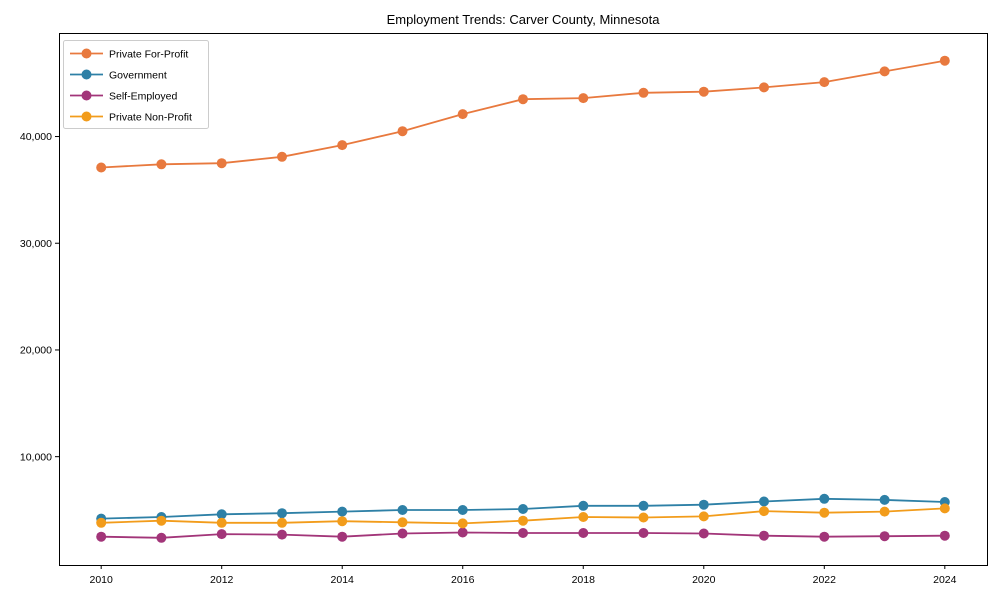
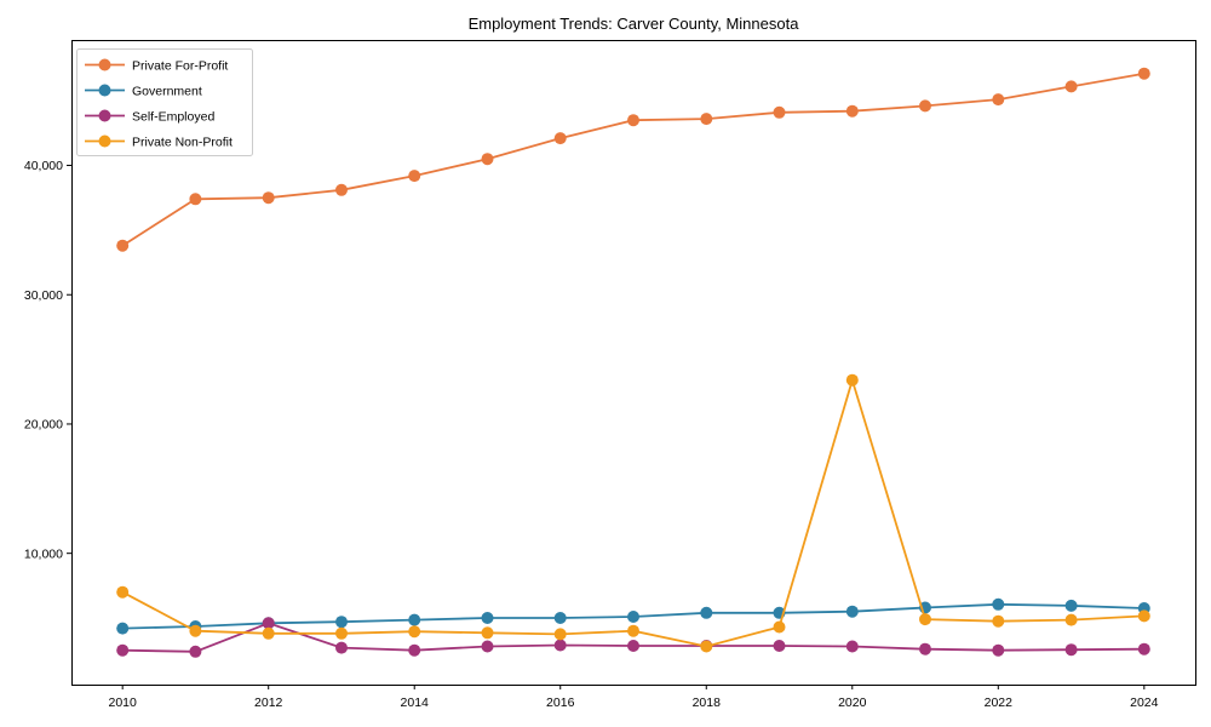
Private For-Profit/2010: 37100 -> 33800
Private Non-Profit/2010: 3800 -> 7000
Self-Employed/2012: 2800 -> 4600
Private Non-Profit/2018: 4400 -> 2800
Private Non-Profit/2020: 4400 -> 23400
